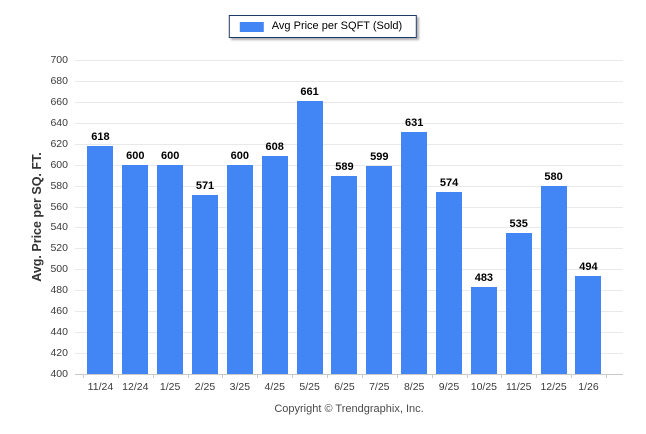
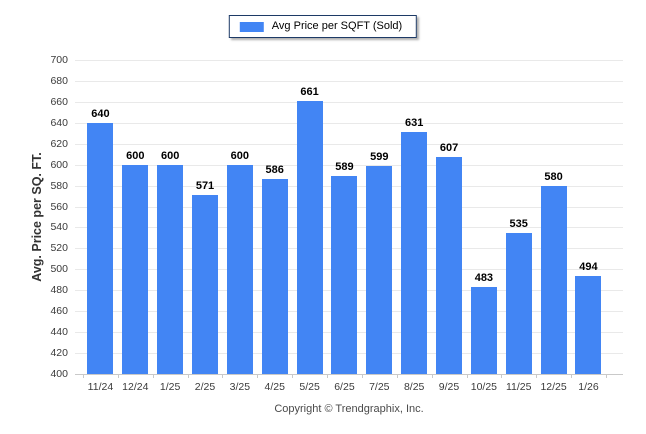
11/24: 618 -> 640
4/25: 608 -> 586
9/25: 574 -> 607
